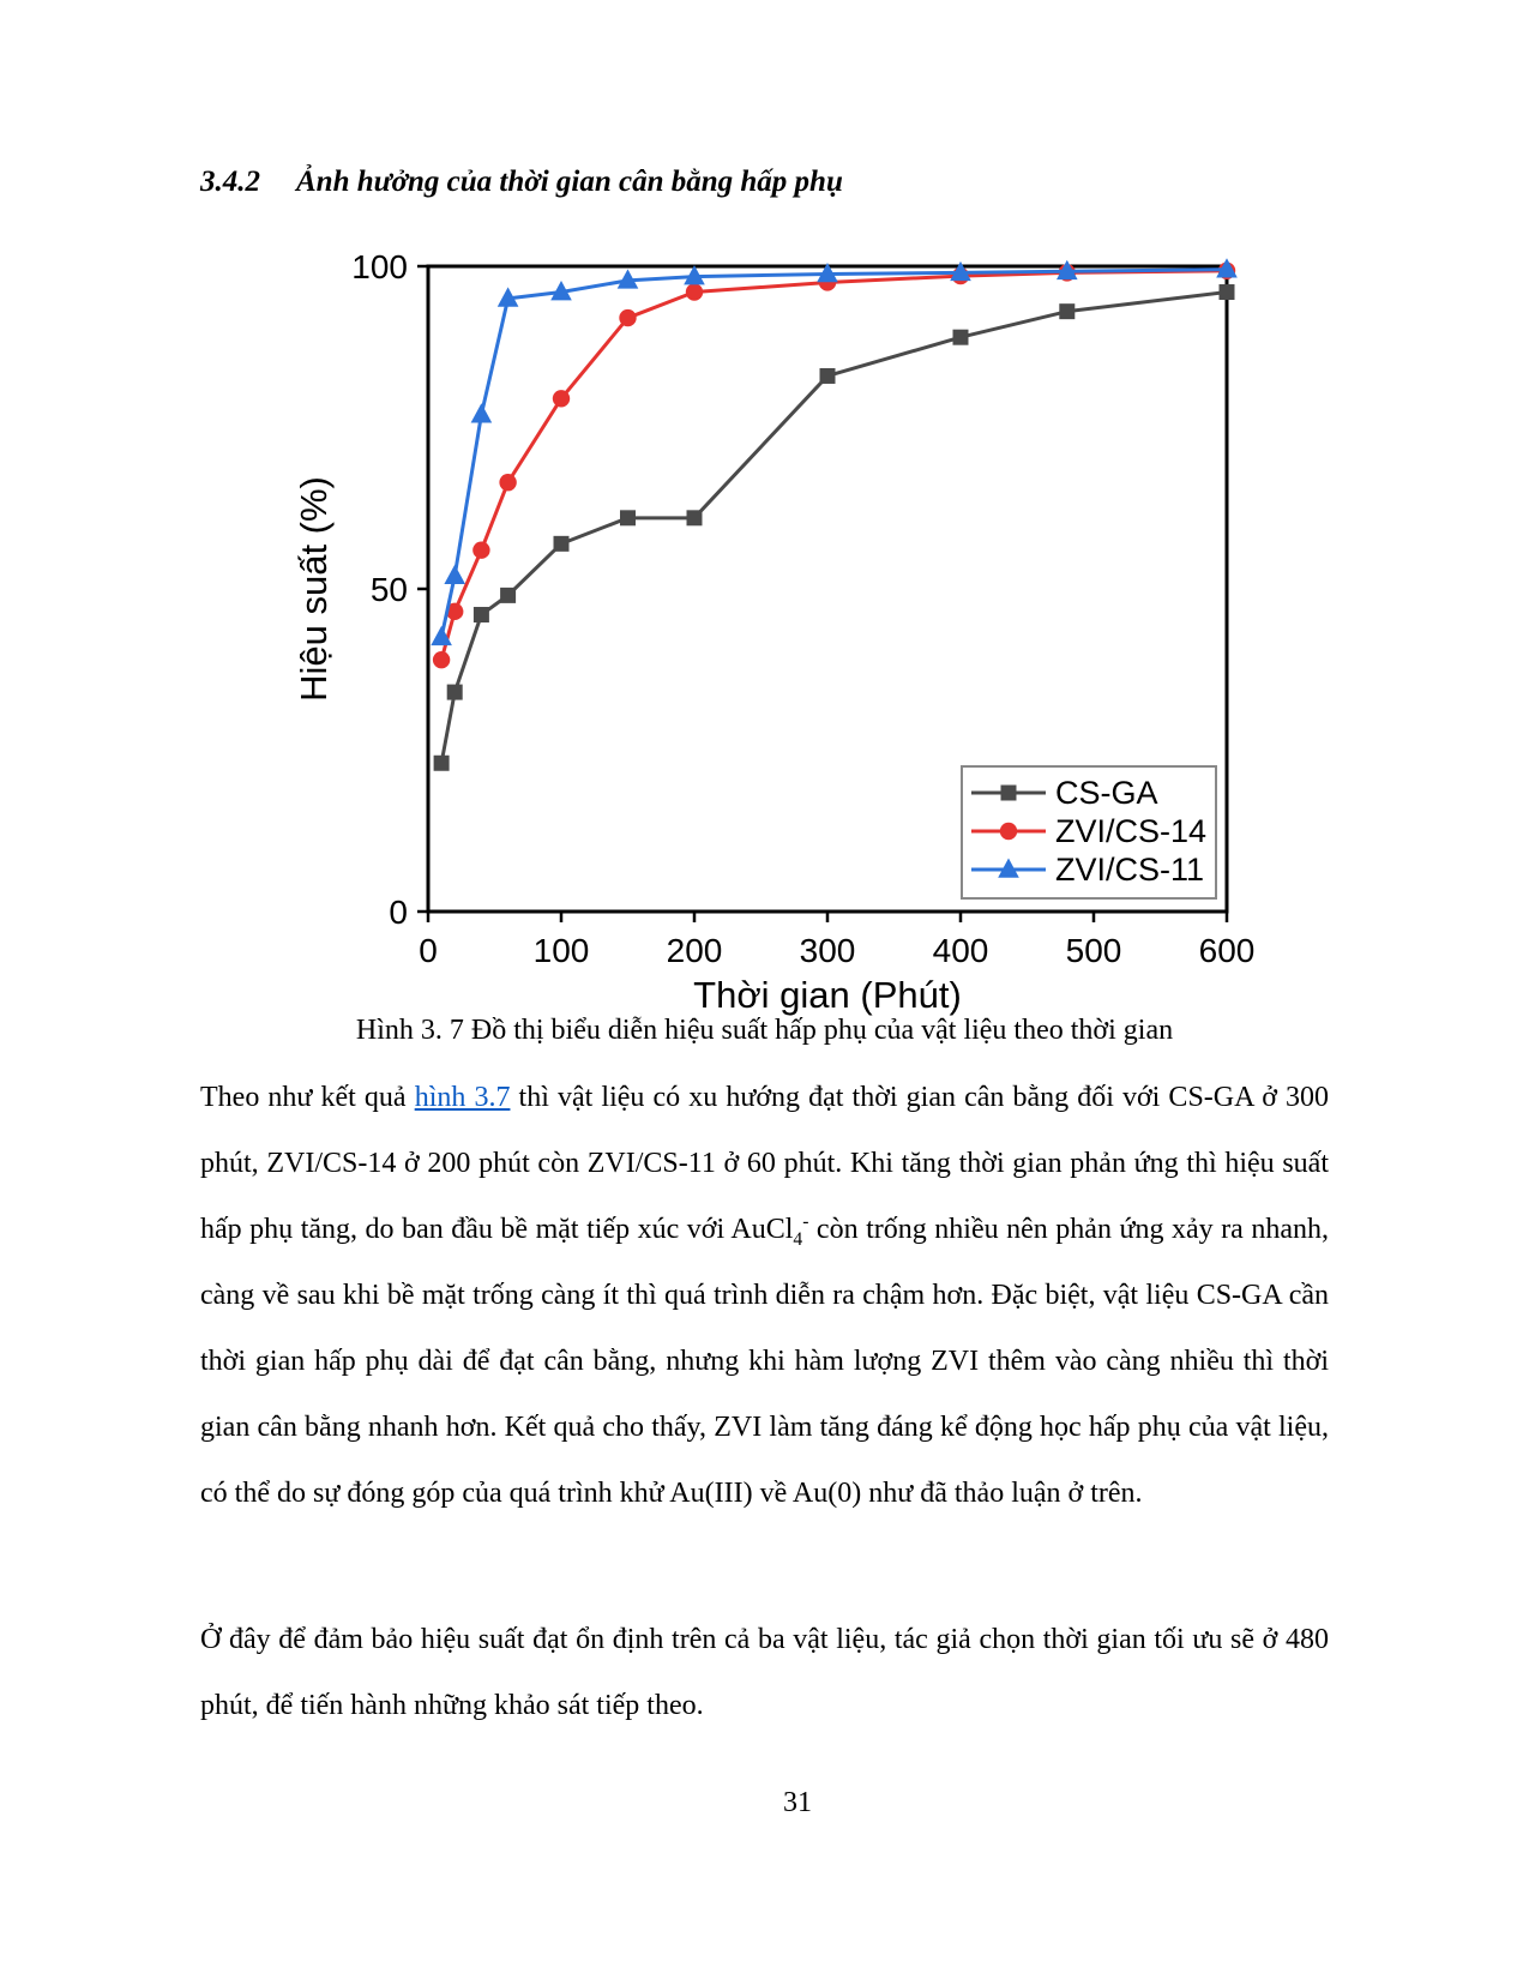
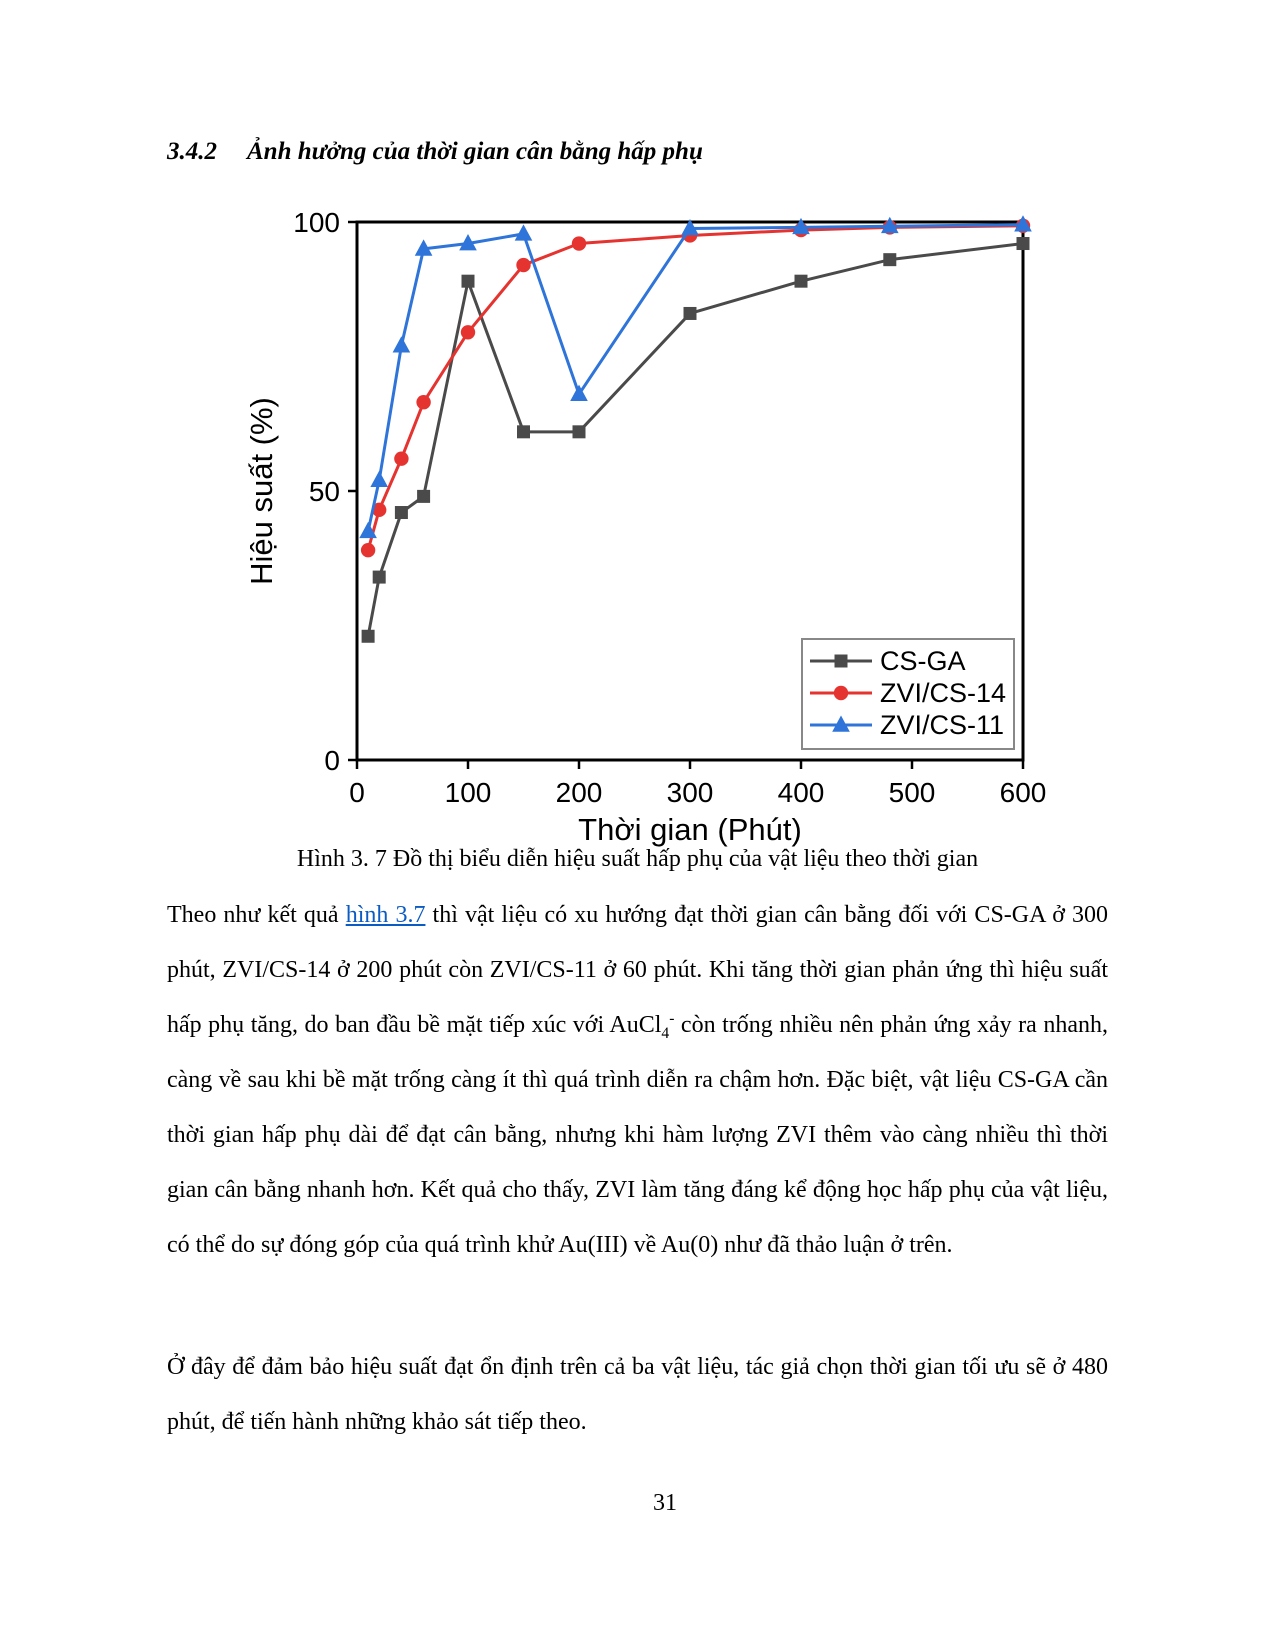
CS-GA/100: 57 -> 89
ZVI/CS-11/200: 98 -> 68
